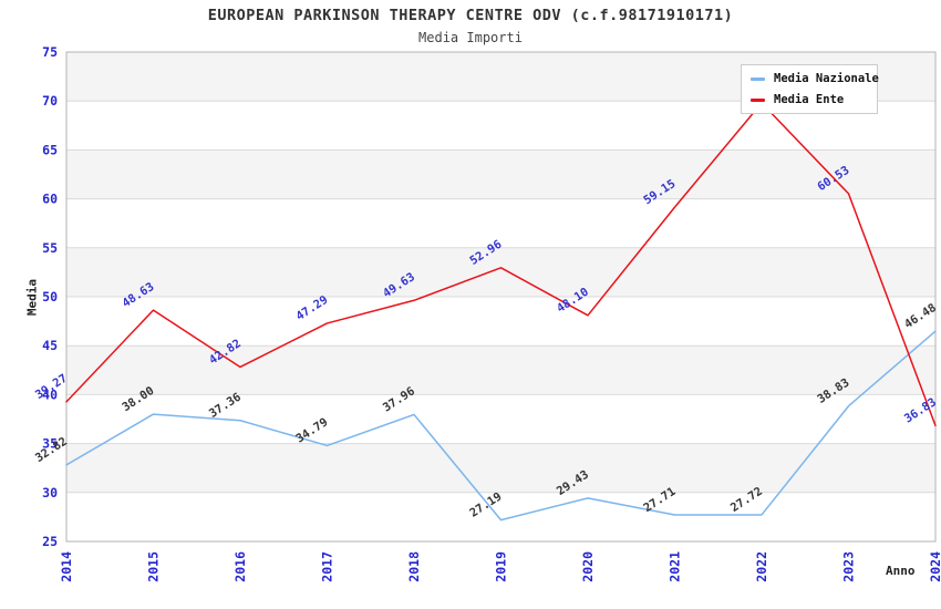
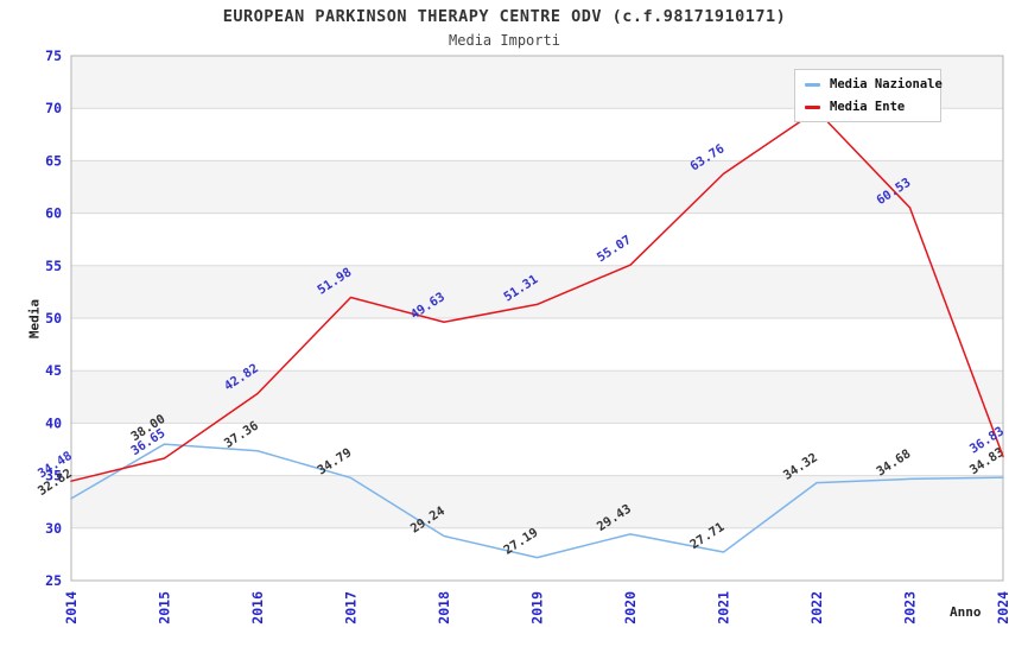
Media Ente/2014: 39.27 -> 34.48
Media Ente/2015: 48.63 -> 36.65
Media Ente/2017: 47.29 -> 51.98
Media Nazionale/2018: 37.96 -> 29.24
Media Ente/2019: 52.96 -> 51.31
Media Ente/2020: 48.10 -> 55.07
Media Ente/2021: 59.15 -> 63.76
Media Nazionale/2022: 27.72 -> 34.32
Media Nazionale/2023: 38.83 -> 34.68
Media Nazionale/2024: 46.48 -> 34.83
